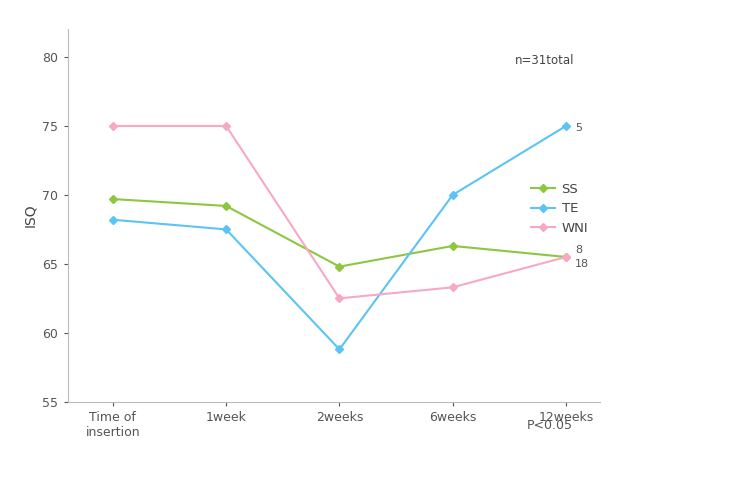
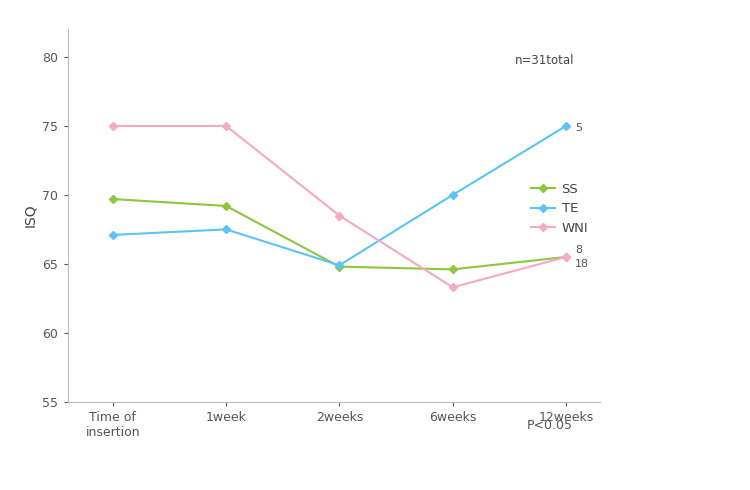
TE/Time of insertion: 68.2 -> 67.1
TE/2weeks: 58.8 -> 64.9
WNI/2weeks: 62.5 -> 68.5
SS/6weeks: 66.3 -> 64.6
